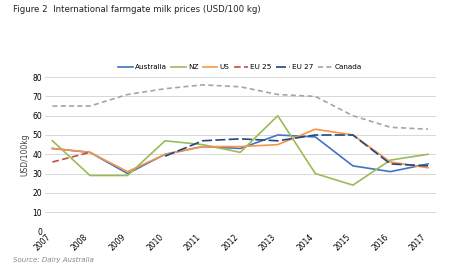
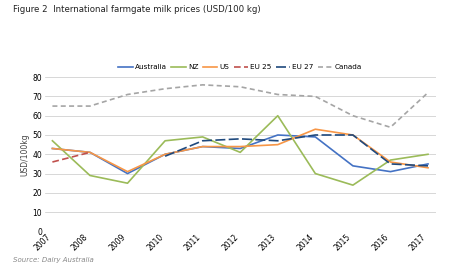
NZ/2009: 29 -> 25
NZ/2011: 45 -> 49
Canada/2017: 53 -> 72
